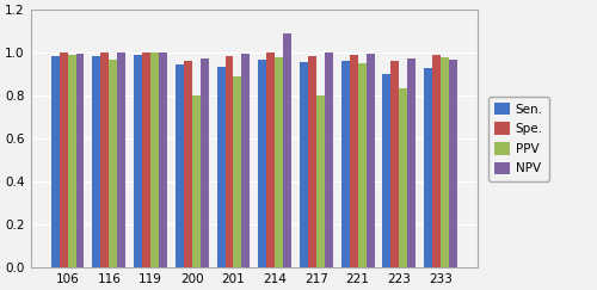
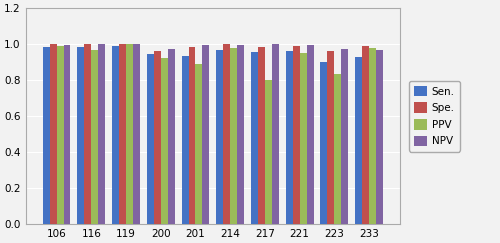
PPV/200: 0.80 -> 0.92
NPV/214: 1.09 -> 1.00
